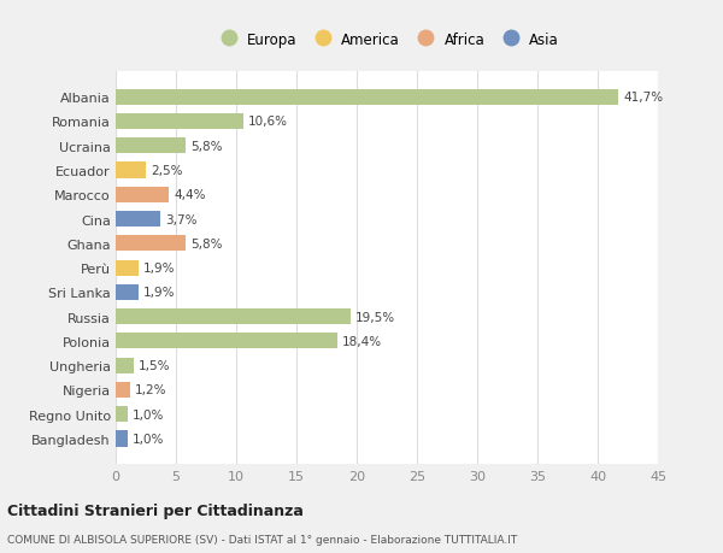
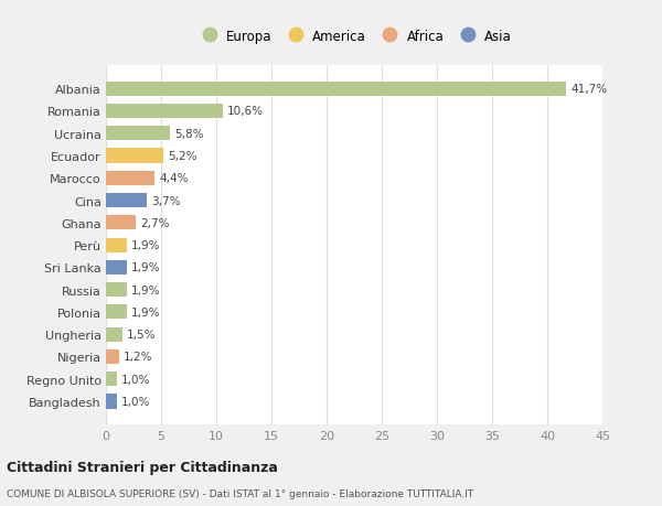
Ecuador: 2,5% -> 5,2%
Ghana: 5,8% -> 2,7%
Russia: 19,5% -> 1,9%
Polonia: 18,4% -> 1,9%
